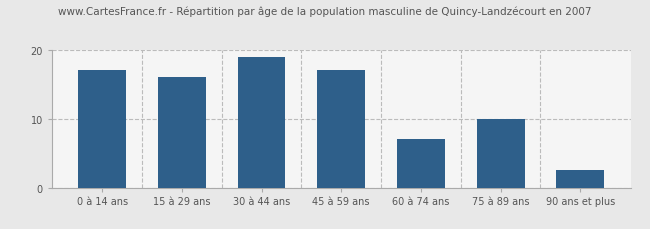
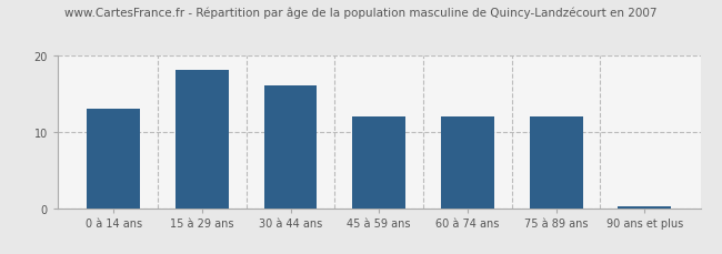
0 à 14 ans: 17.0 -> 13.0
15 à 29 ans: 16.0 -> 18.0
30 à 44 ans: 19.0 -> 16.0
45 à 59 ans: 17.0 -> 12.0
60 à 74 ans: 7.0 -> 12.0
75 à 89 ans: 10.0 -> 12.0
90 ans et plus: 2.6 -> 0.3
